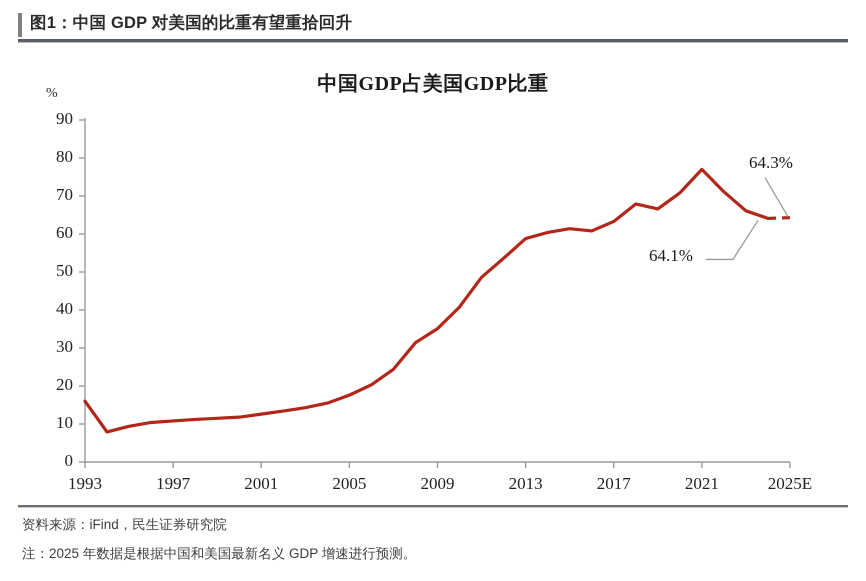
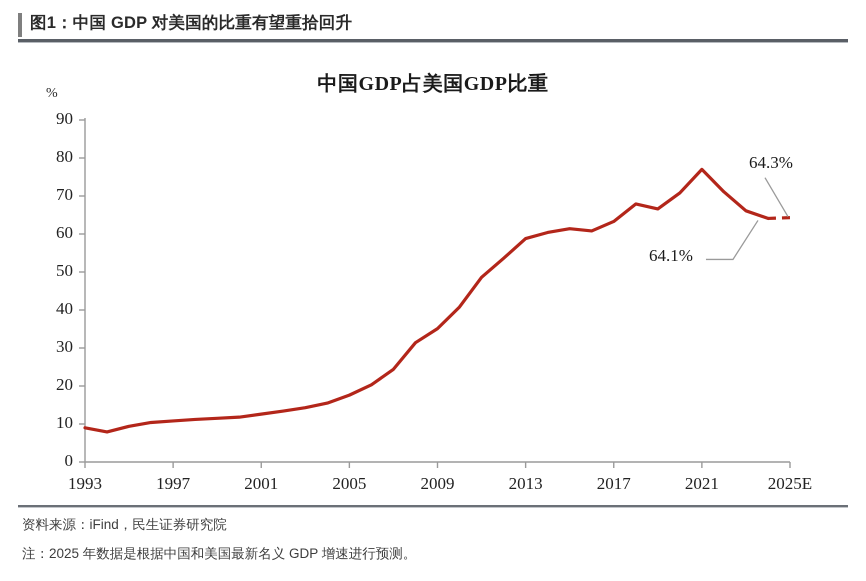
1993: 16 -> 9
